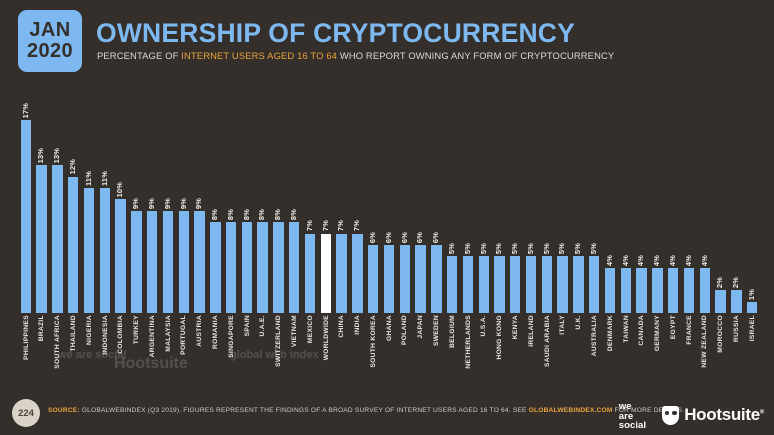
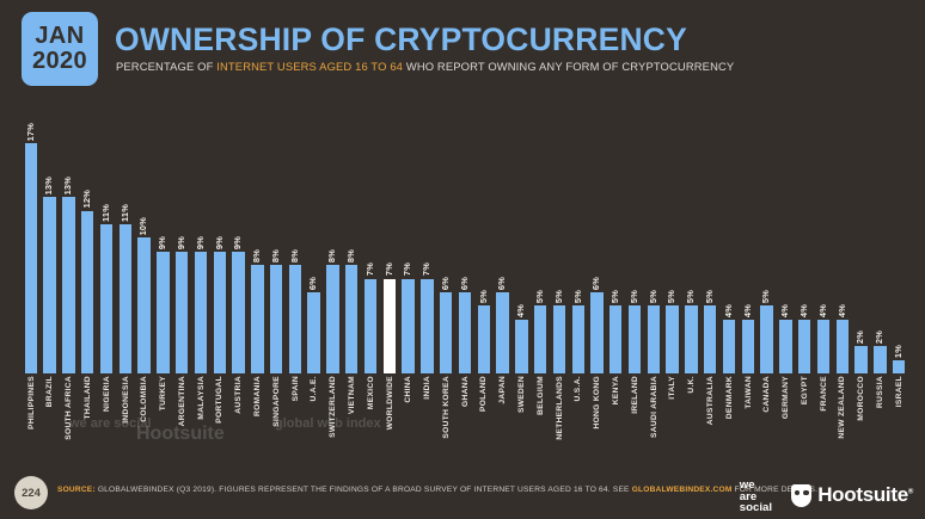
U.A.E.: 8% -> 6%
POLAND: 6% -> 5%
SWEDEN: 6% -> 4%
HONG KONG: 5% -> 6%
CANADA: 4% -> 5%
